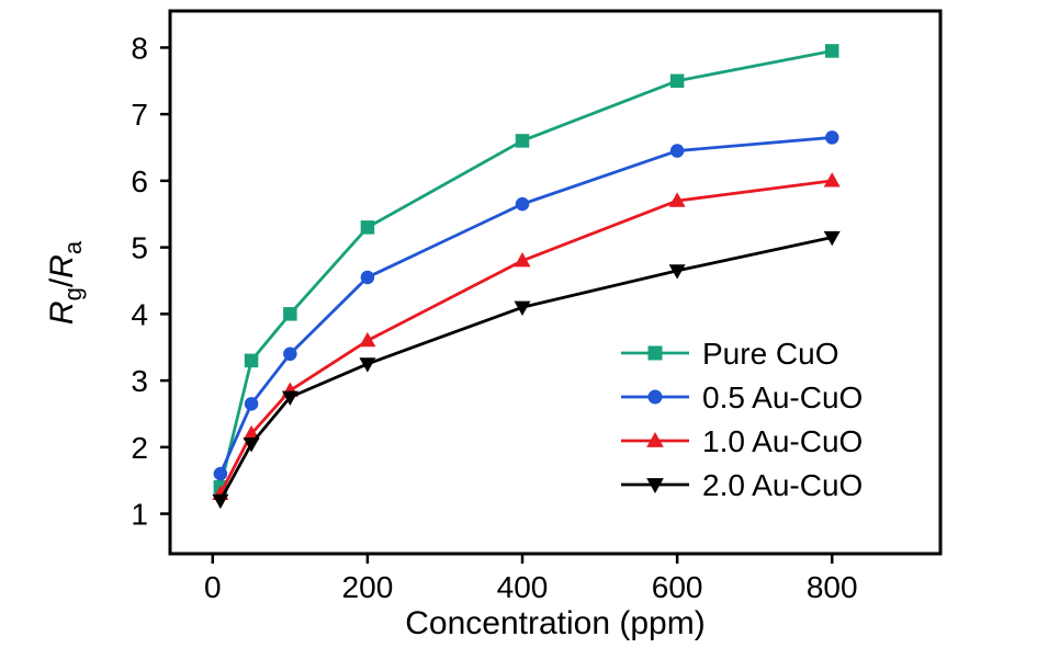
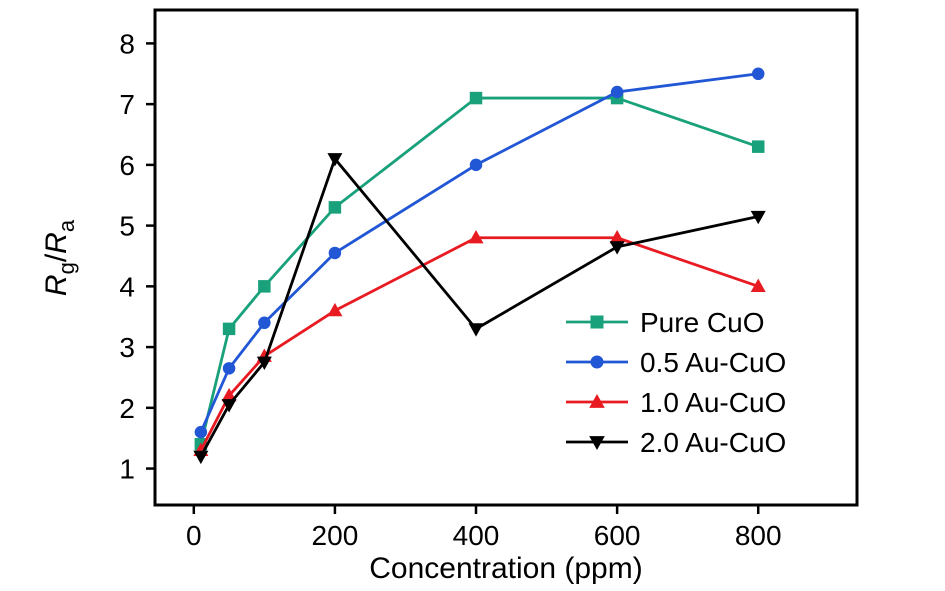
2.0 Au-CuO/200: 3.2 -> 6.1
Pure CuO/400: 6.6 -> 7.1
0.5 Au-CuO/400: 5.7 -> 6.0
2.0 Au-CuO/400: 4.1 -> 3.3
Pure CuO/600: 7.5 -> 7.1
0.5 Au-CuO/600: 6.5 -> 7.2
1.0 Au-CuO/600: 5.7 -> 4.8
Pure CuO/800: 8.0 -> 6.3
0.5 Au-CuO/800: 6.7 -> 7.5
1.0 Au-CuO/800: 6.0 -> 4.0
